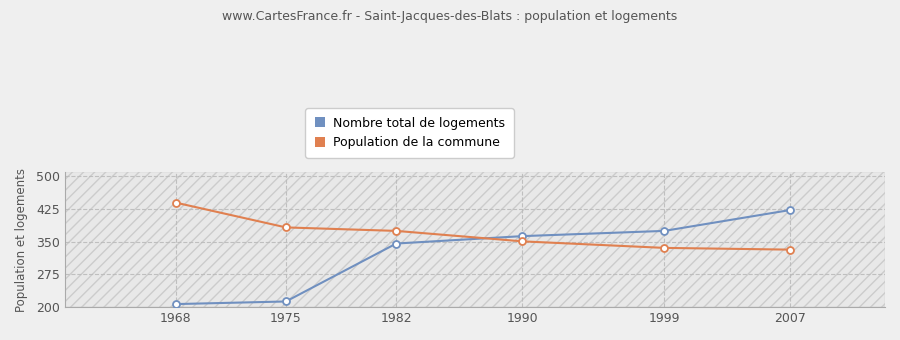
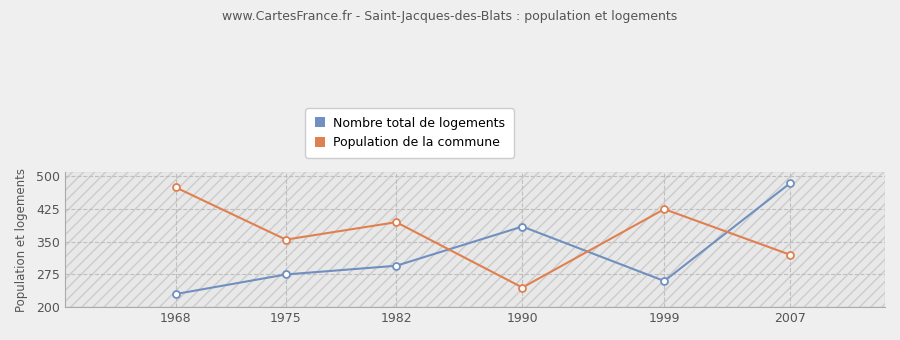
Nombre total de logements/1968: 207 -> 230
Population de la commune/1968: 440 -> 475
Nombre total de logements/1975: 213 -> 275
Population de la commune/1975: 383 -> 355
Nombre total de logements/1982: 346 -> 295
Population de la commune/1982: 375 -> 395
Nombre total de logements/1990: 363 -> 385
Population de la commune/1990: 351 -> 245
Nombre total de logements/1999: 375 -> 260
Population de la commune/1999: 336 -> 425
Nombre total de logements/2007: 423 -> 485
Population de la commune/2007: 332 -> 320
